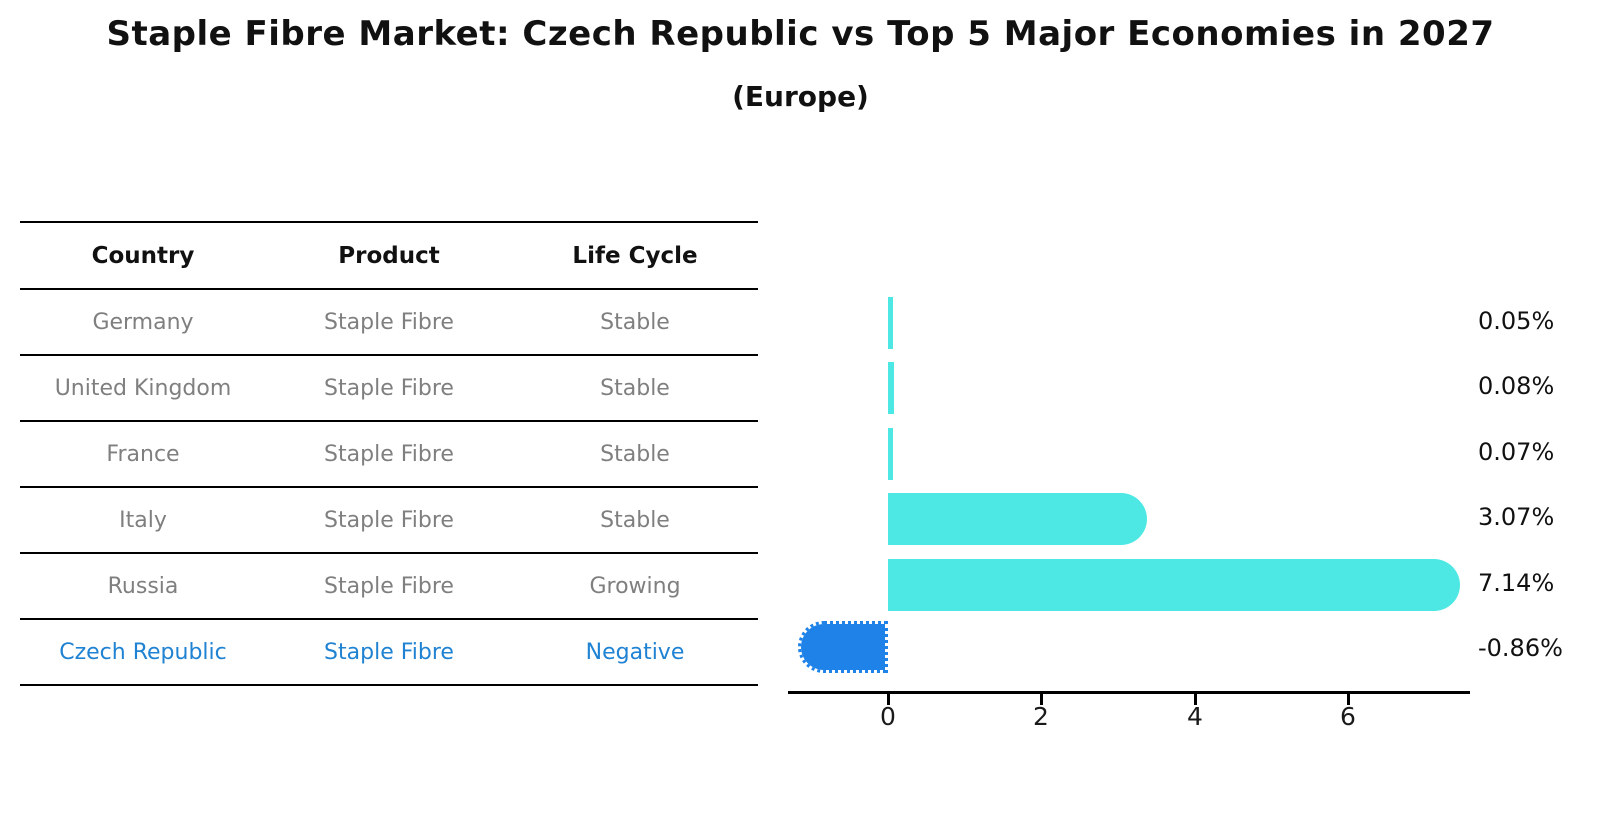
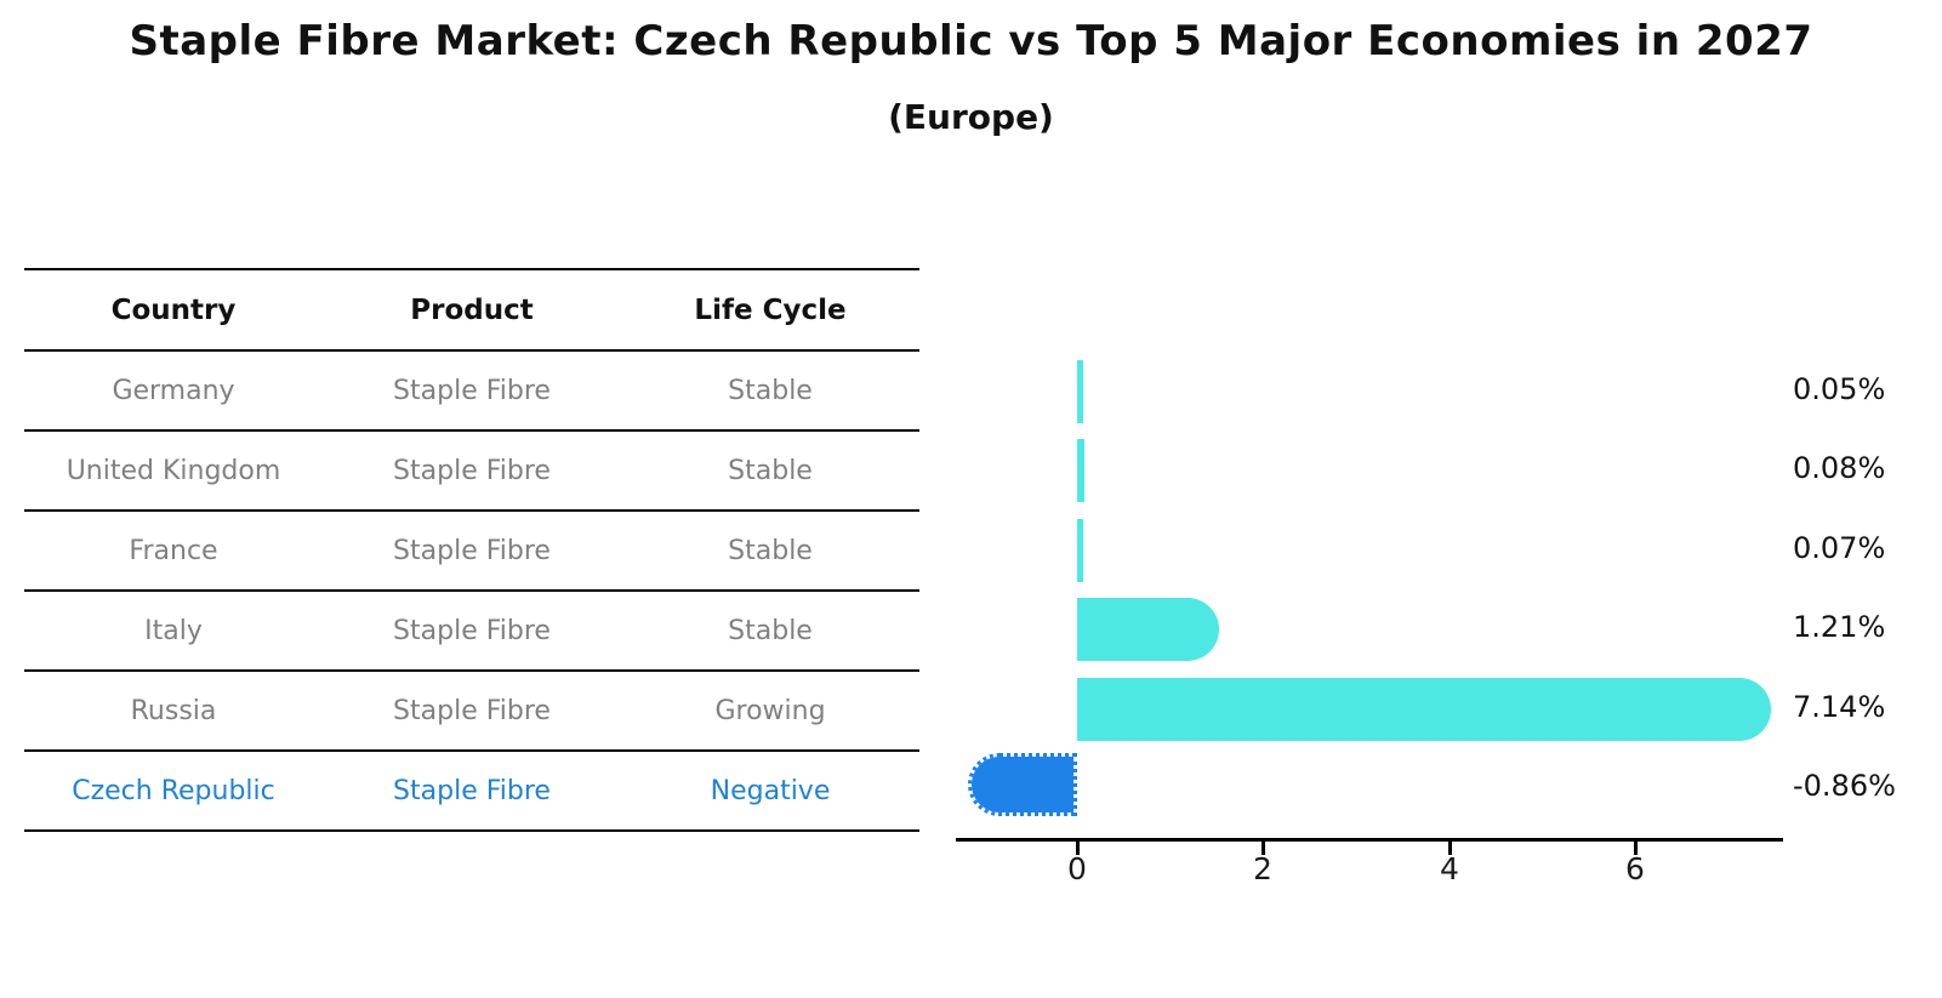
Italy: 3.07% -> 1.21%
